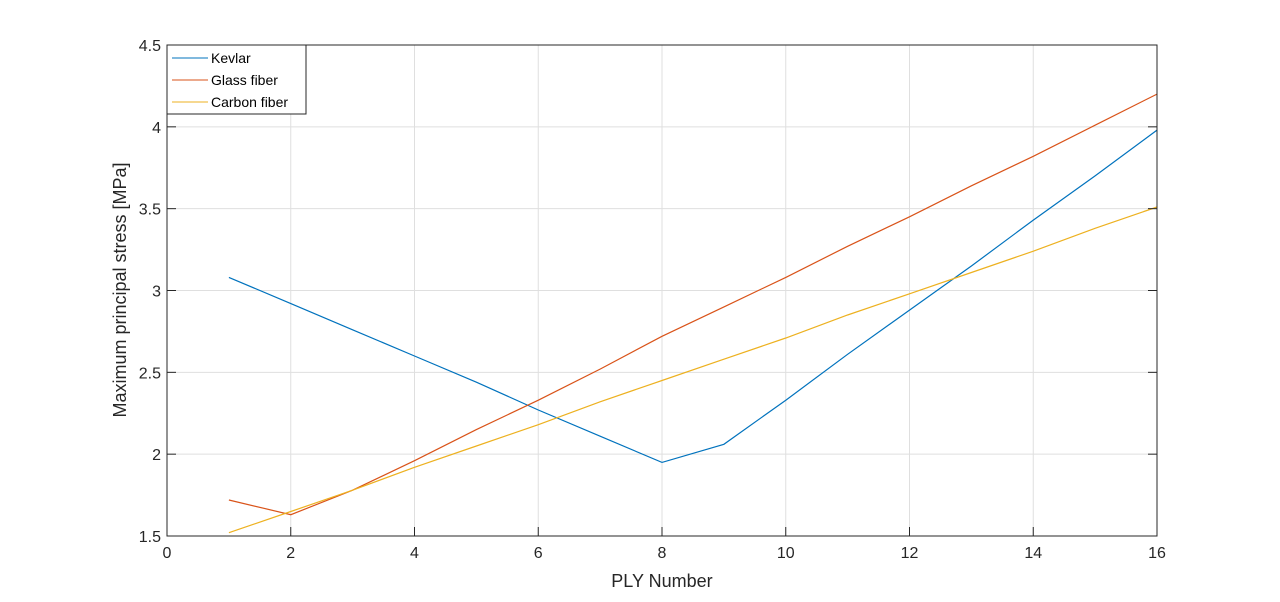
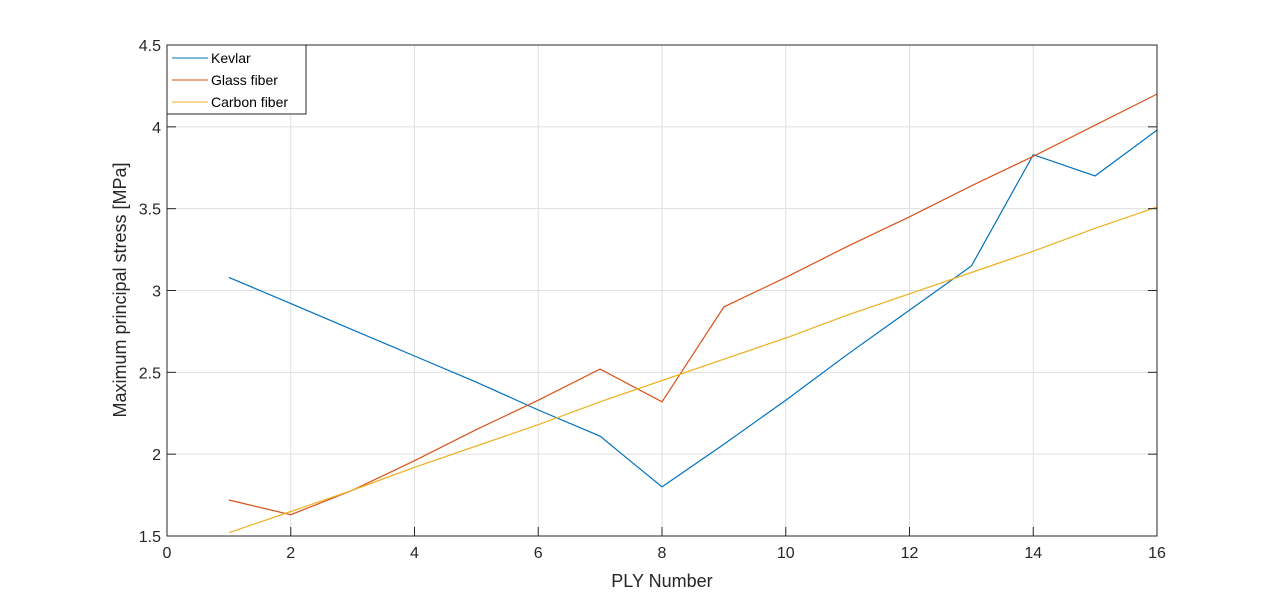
Kevlar/8: 1.95 -> 1.80
Glass fiber/8: 2.72 -> 2.32
Kevlar/14: 3.43 -> 3.83
